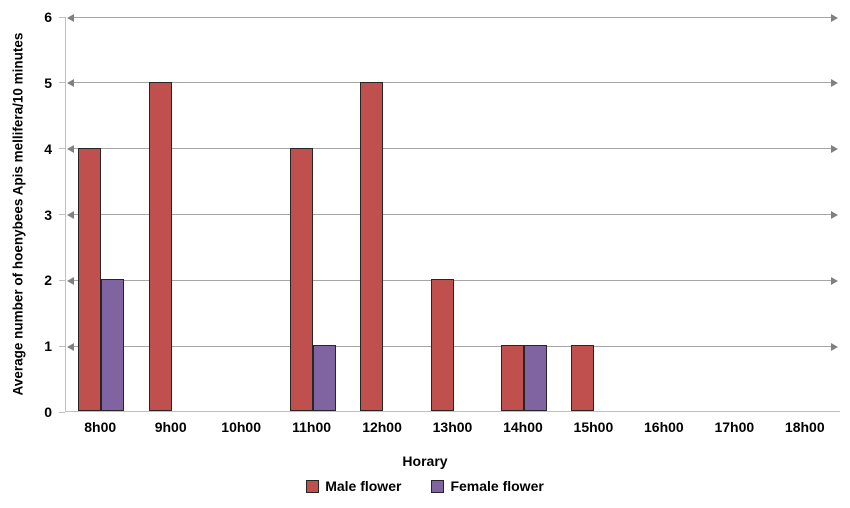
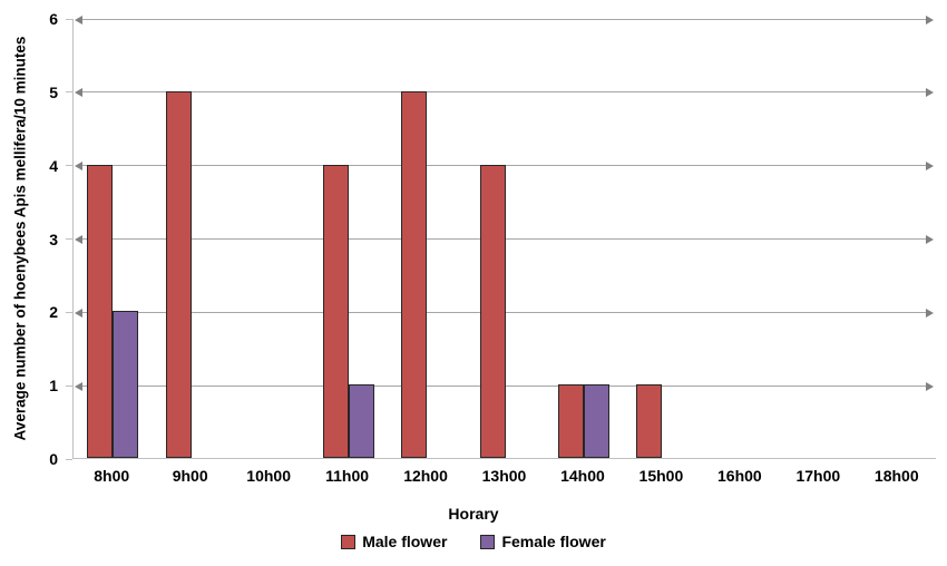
Male flower/13h00: 2 -> 4
